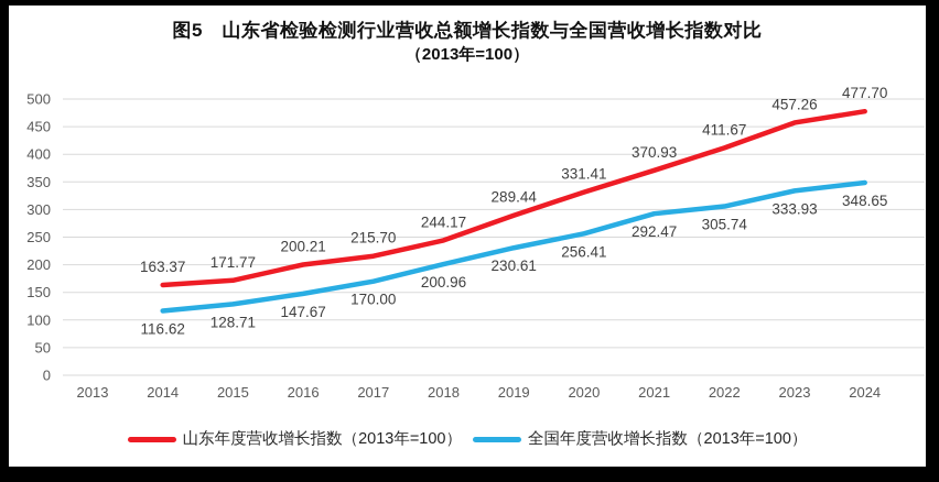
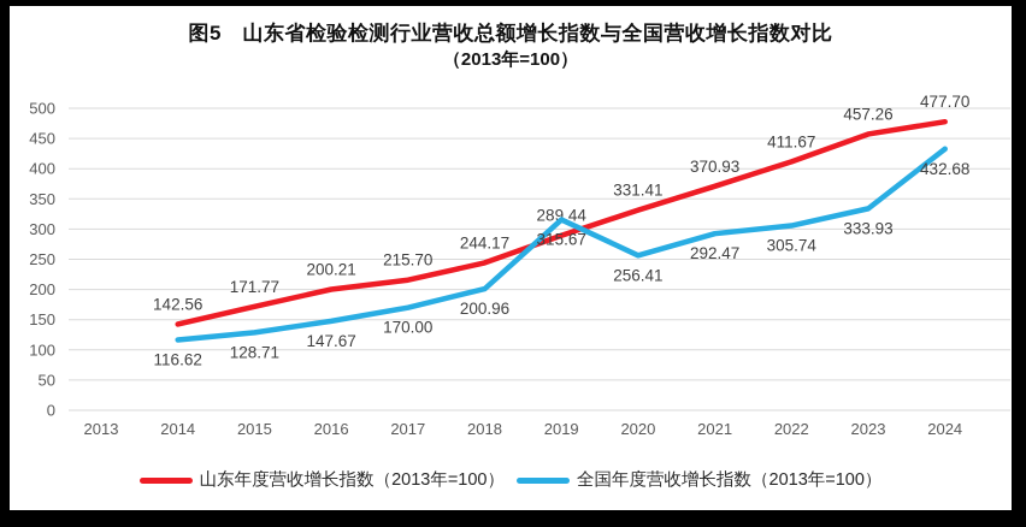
山东年度营收增长指数（2013年=100）/2014: 163.37 -> 142.56
全国年度营收增长指数（2013年=100）/2019: 230.61 -> 315.67
全国年度营收增长指数（2013年=100）/2024: 348.65 -> 432.68
